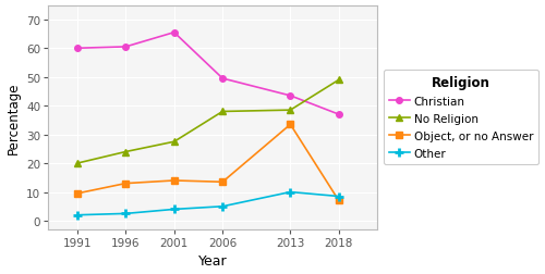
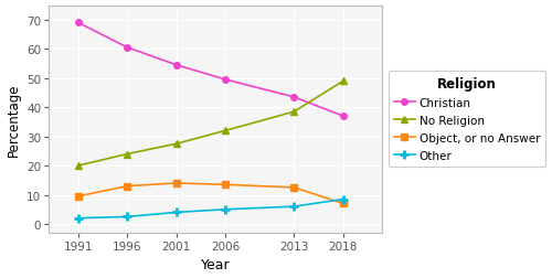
Christian/1991: 60.0 -> 69.0
Christian/2001: 65.5 -> 54.5
No Religion/2006: 38.0 -> 32.0
Object, or no Answer/2013: 33.5 -> 12.5
Other/2013: 10.0 -> 6.0
